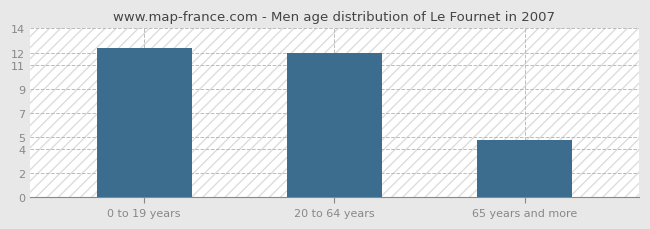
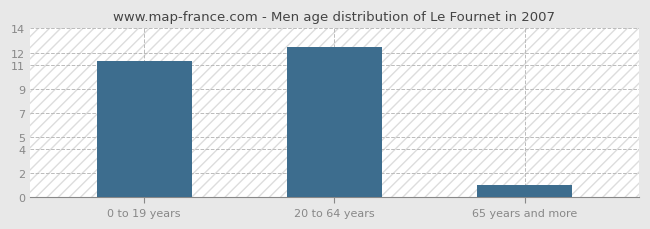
0 to 19 years: 12.4 -> 11.3
20 to 64 years: 12.0 -> 12.5
65 years and more: 4.8 -> 1.0
